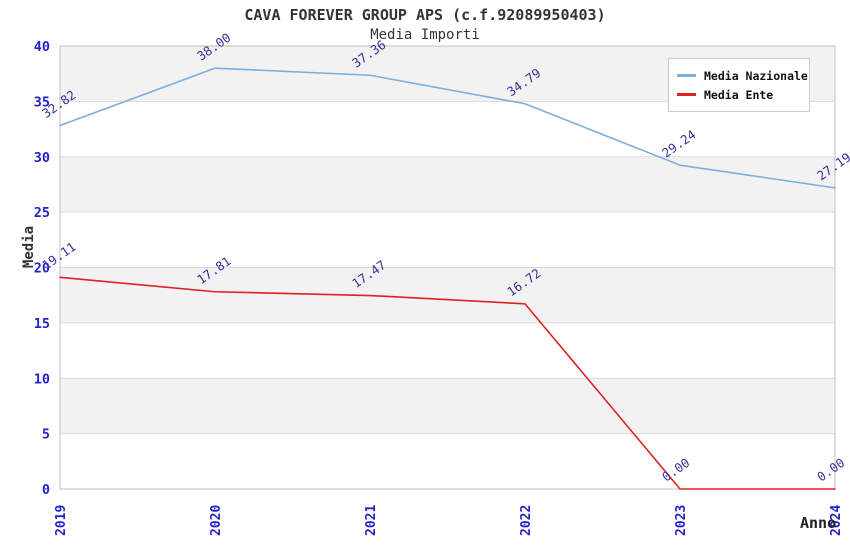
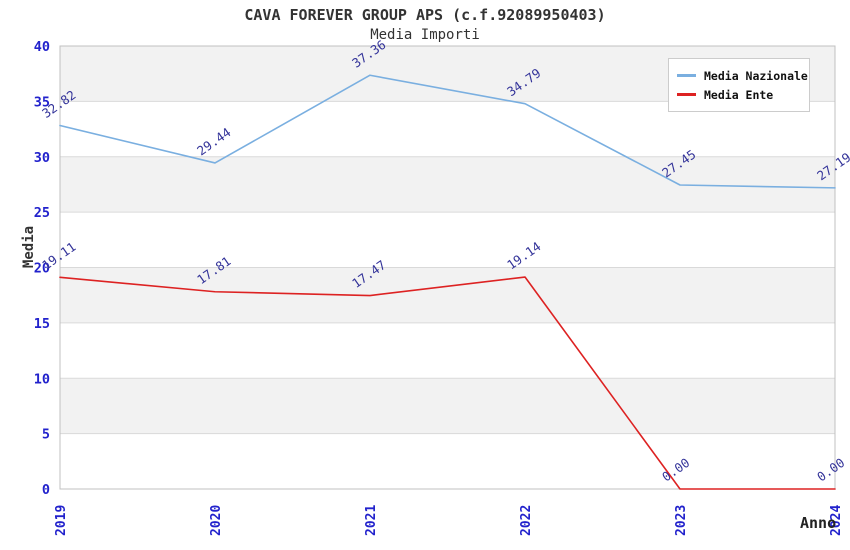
Media Nazionale/2020: 38.00 -> 29.44
Media Ente/2022: 16.72 -> 19.14
Media Nazionale/2023: 29.24 -> 27.45
